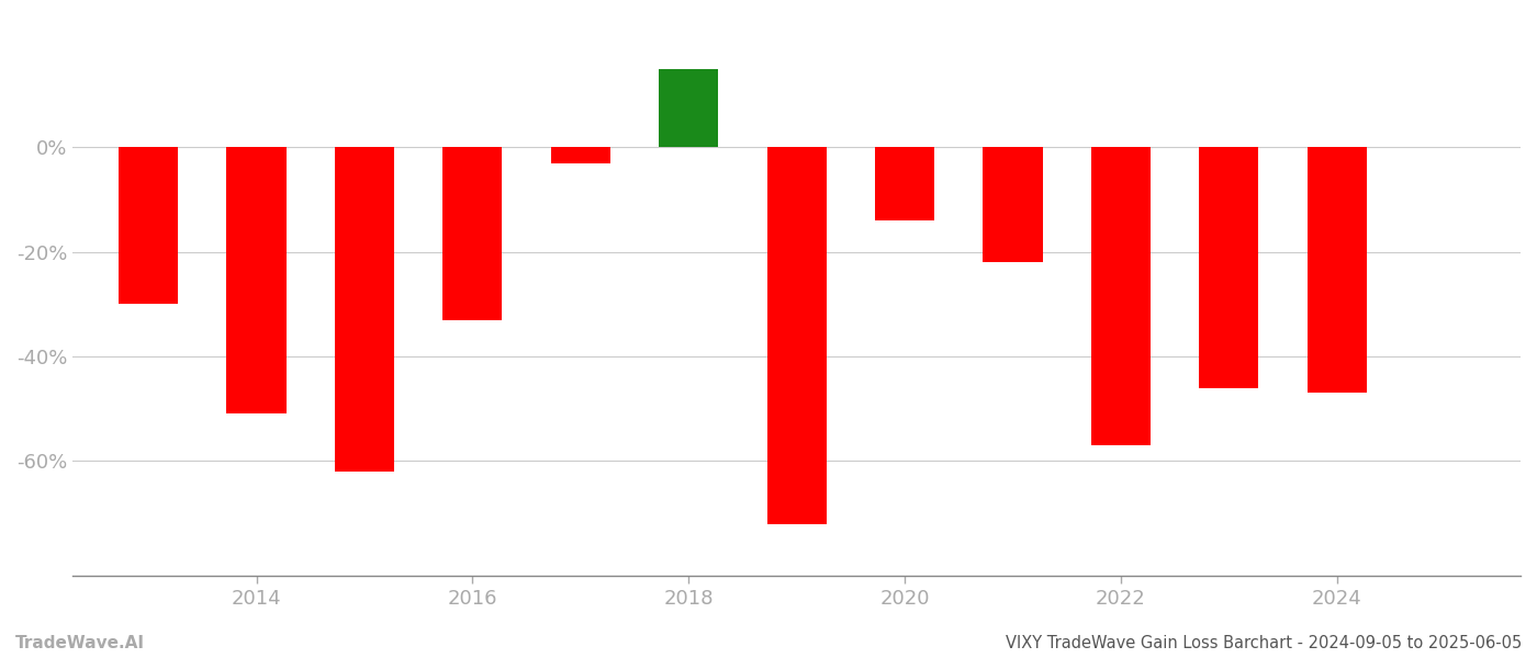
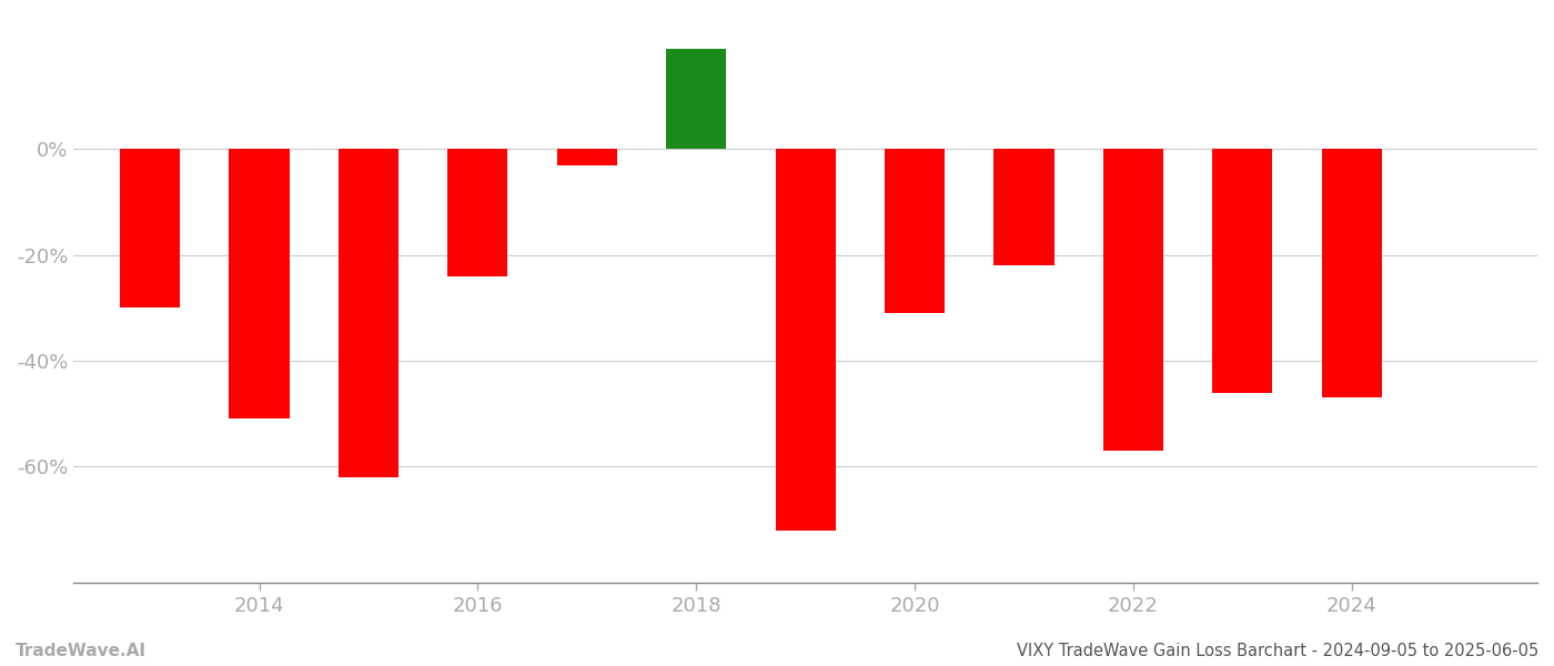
2016: -33% -> -24%
2018: 15% -> 19%
2020: -14% -> -31%
